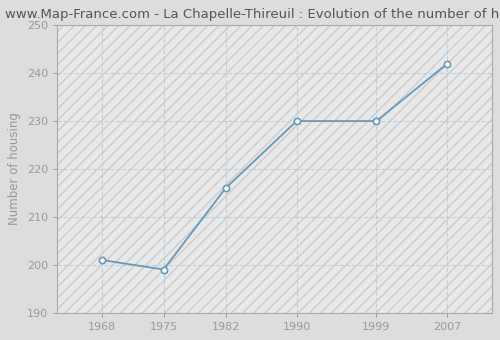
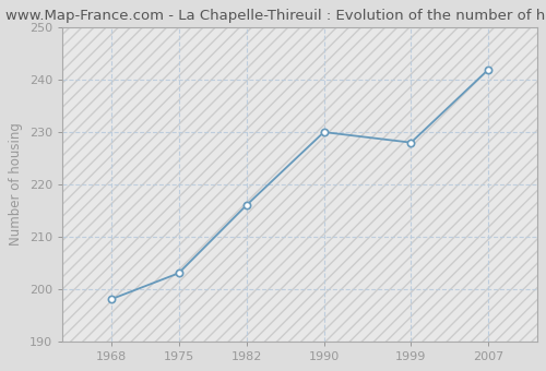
1968: 201 -> 198
1975: 199 -> 203
1999: 230 -> 228
